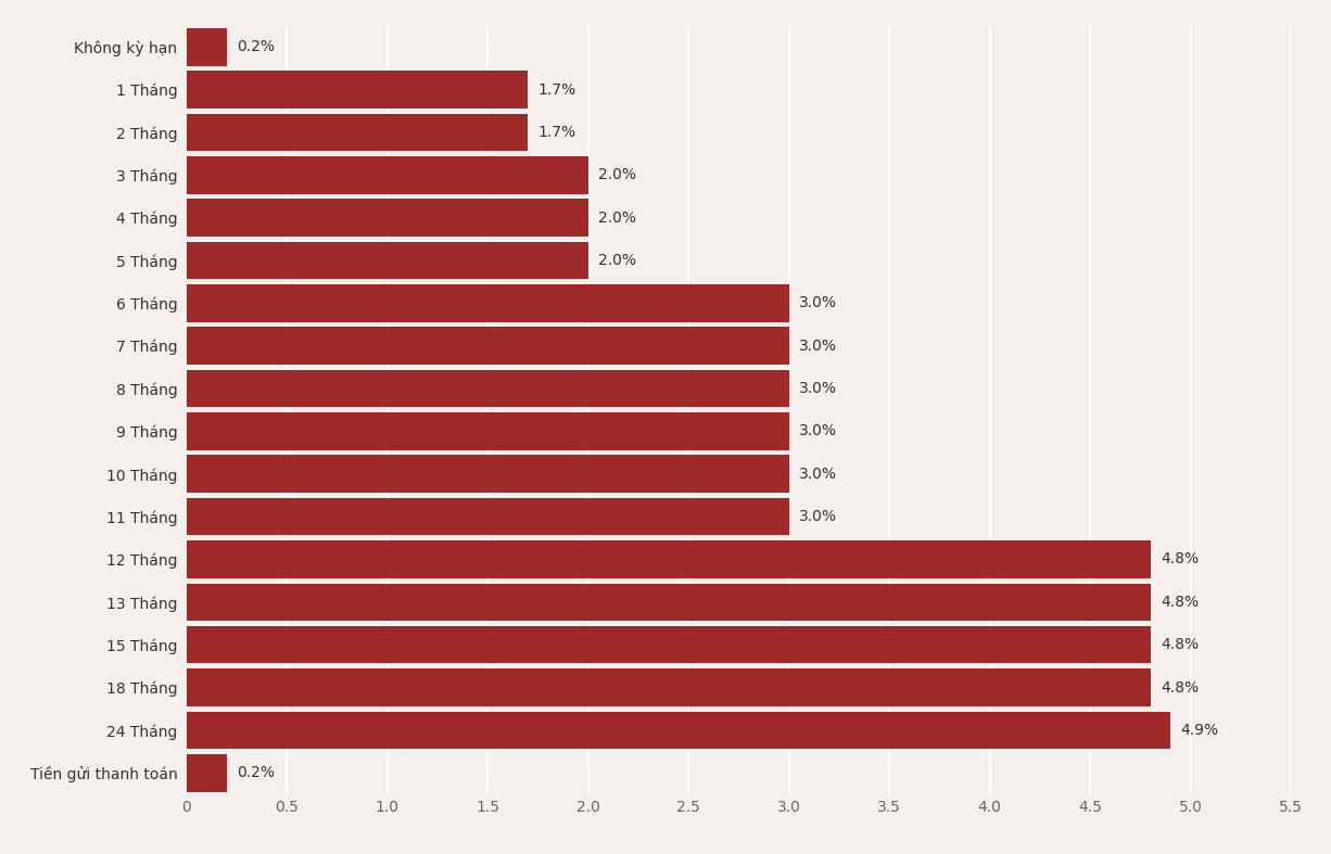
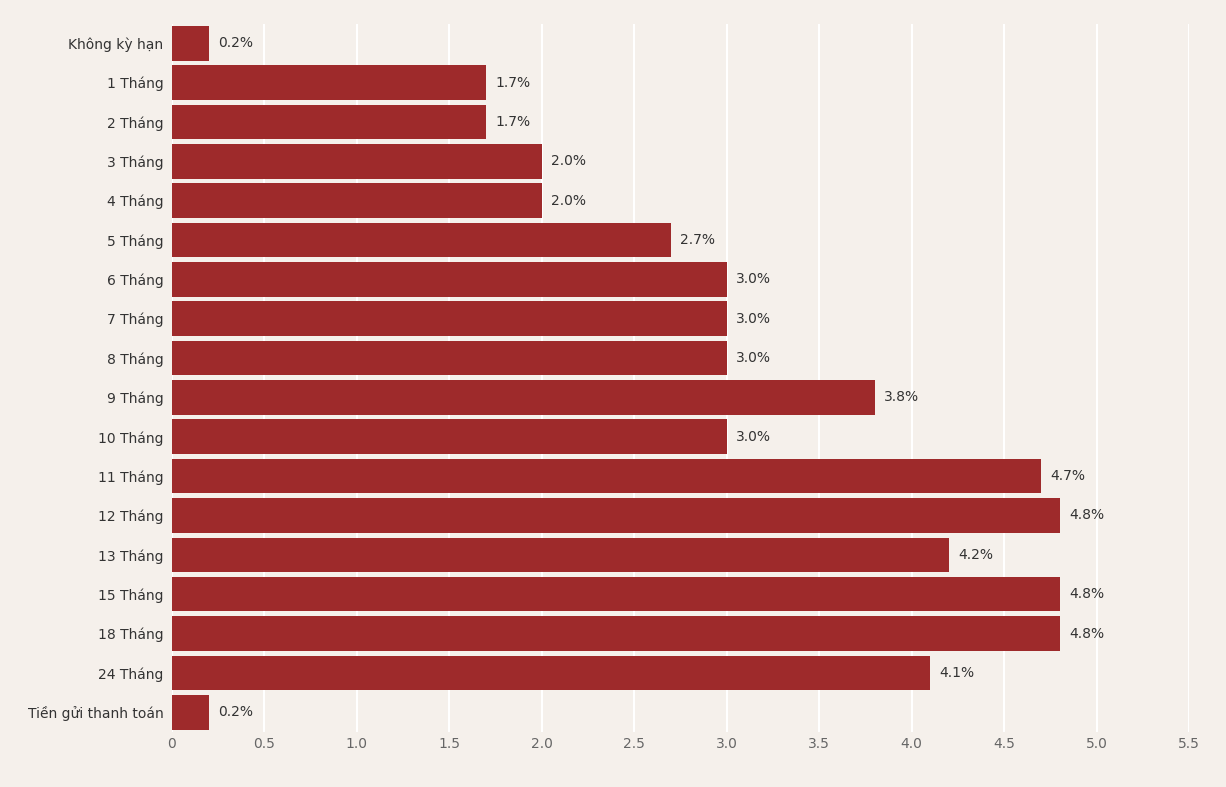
5 Tháng: 2.0% -> 2.7%
9 Tháng: 3.0% -> 3.8%
11 Tháng: 3.0% -> 4.7%
13 Tháng: 4.8% -> 4.2%
24 Tháng: 4.9% -> 4.1%
